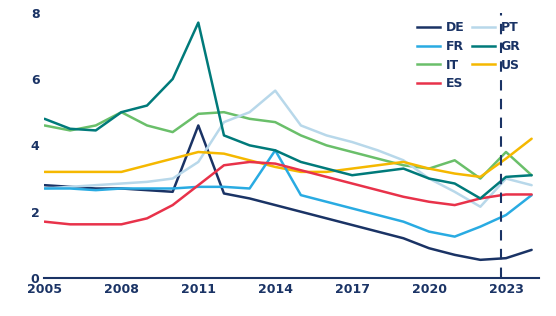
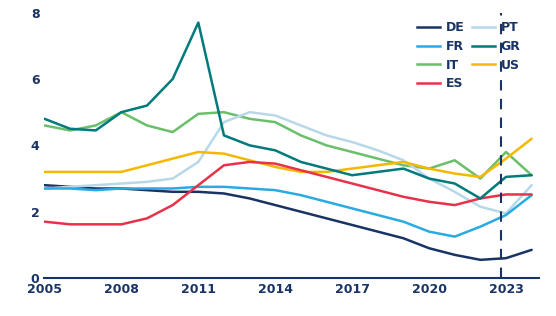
DE/2011: 4.60 -> 2.60
PT/2014: 5.65 -> 4.90
FR/2014: 3.85 -> 2.65
PT/2023: 3.00 -> 1.95
